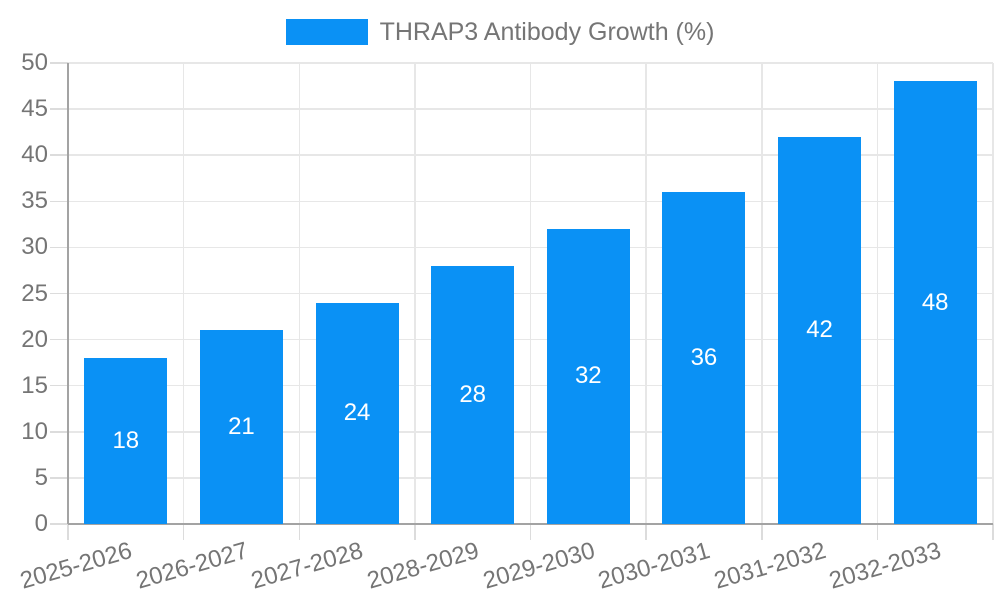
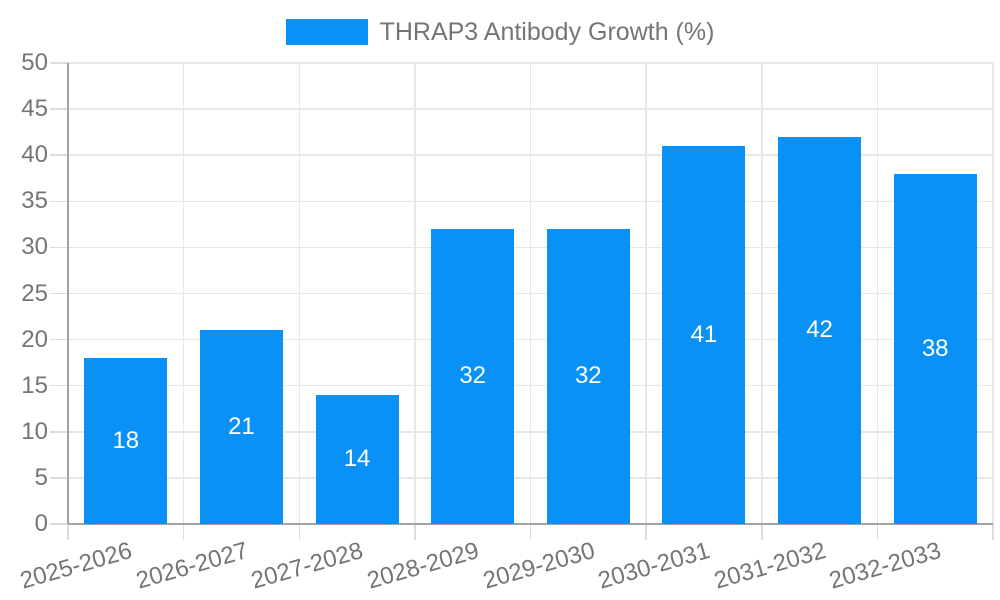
2027-2028: 24 -> 14
2028-2029: 28 -> 32
2030-2031: 36 -> 41
2032-2033: 48 -> 38
